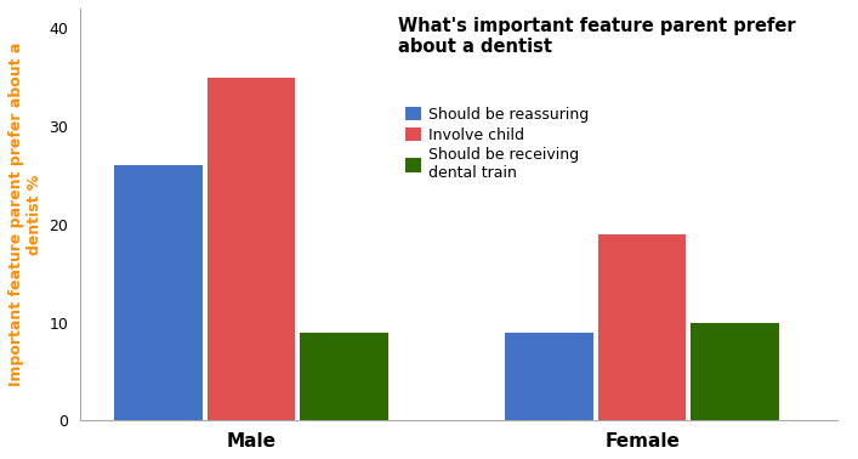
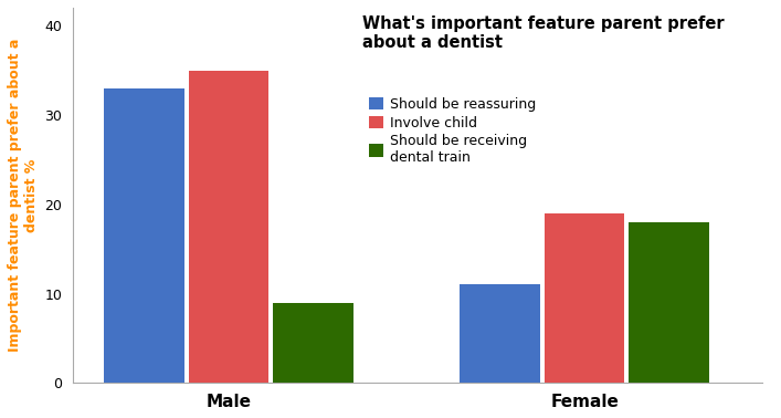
Should be reassuring/Male: 26 -> 33
Should be reassuring/Female: 9 -> 11
Should be receiving dental train/Female: 10 -> 18
